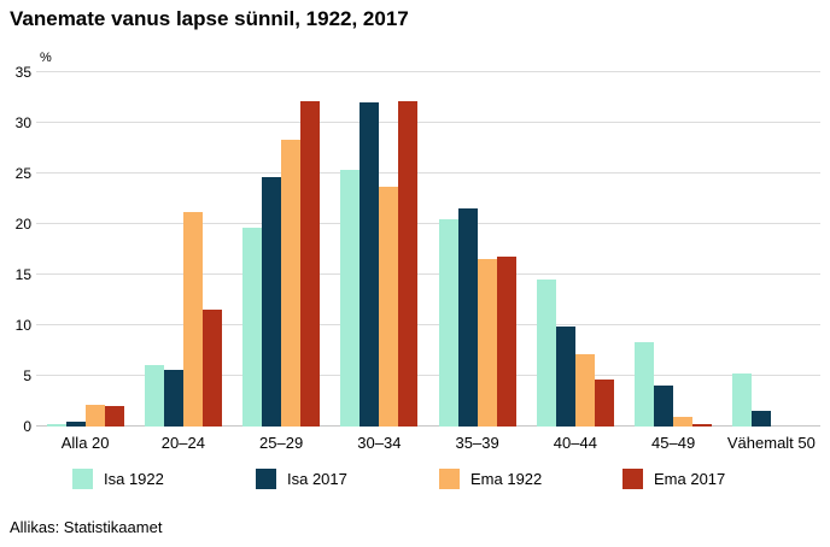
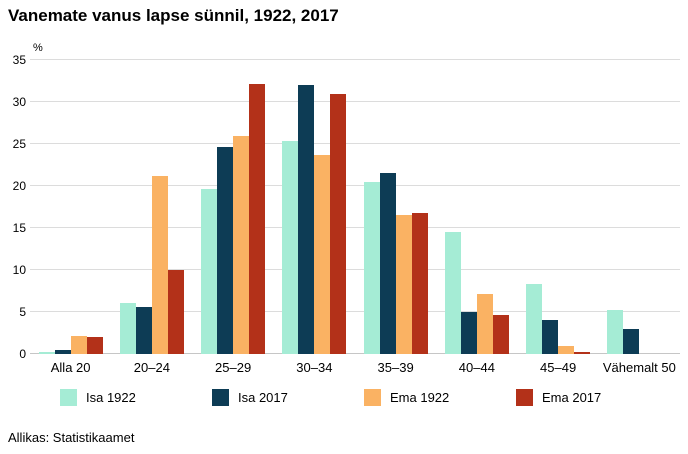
Ema 2017/20–24: 12 -> 10
Ema 1922/25–29: 28 -> 26
Ema 2017/30–34: 32 -> 31
Isa 2017/40–44: 10 -> 5
Isa 2017/Vähemalt 50: 2 -> 3
